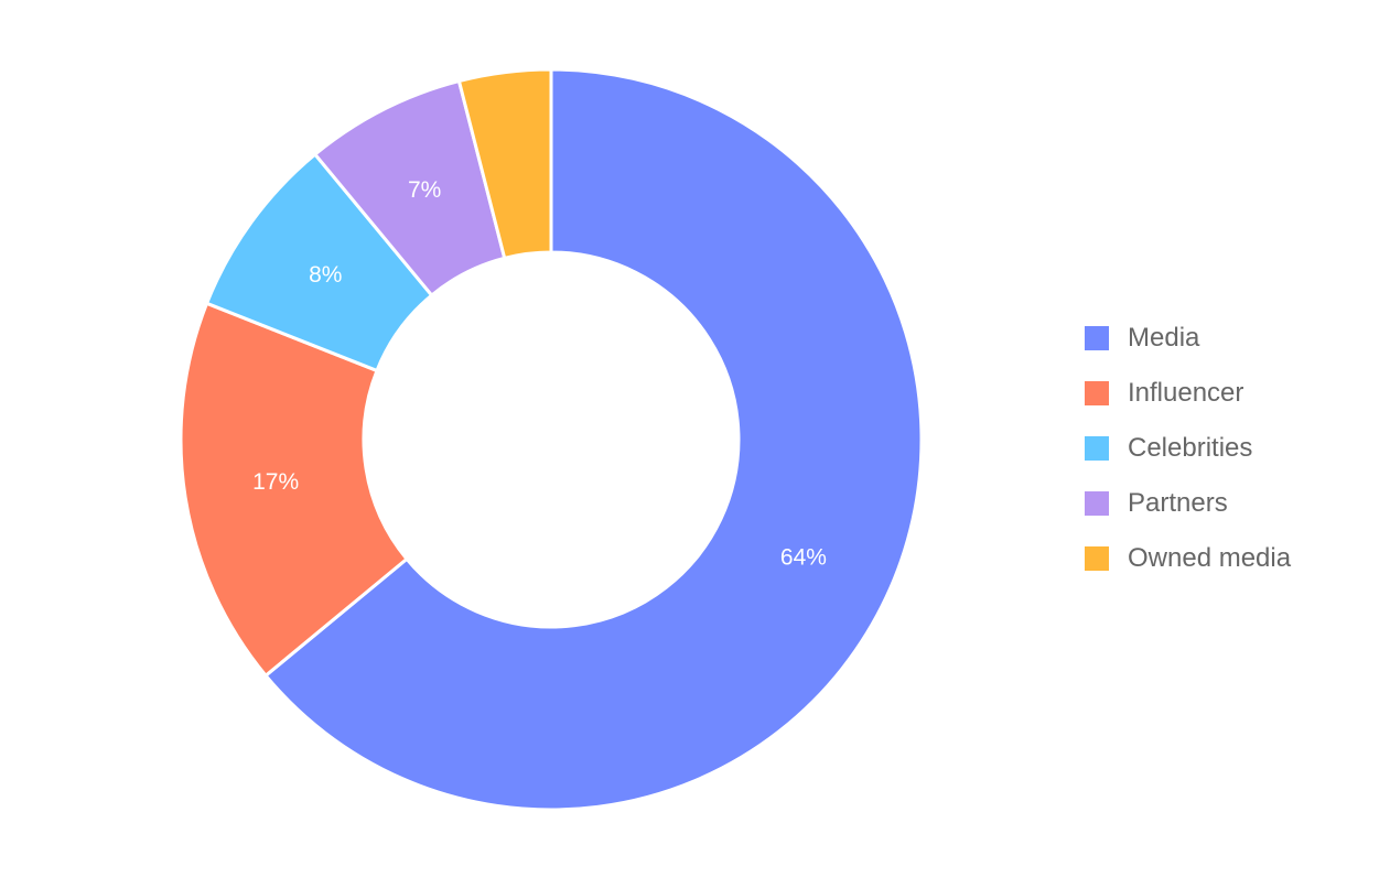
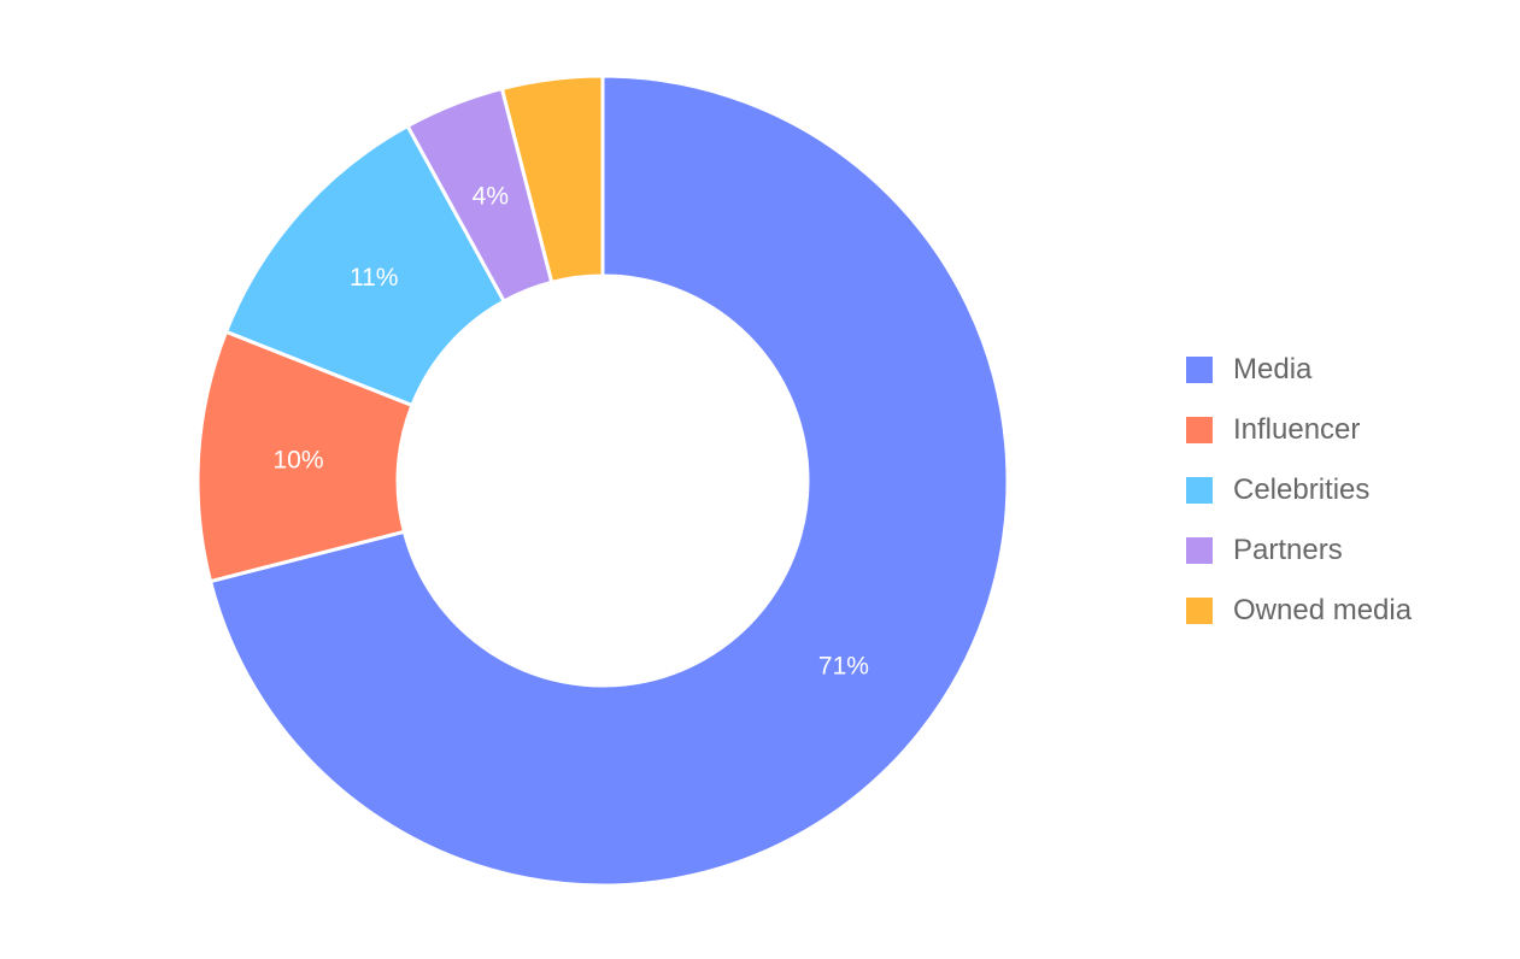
Media: 64% -> 71%
Influencer: 17% -> 10%
Celebrities: 8% -> 11%
Partners: 7% -> 4%
